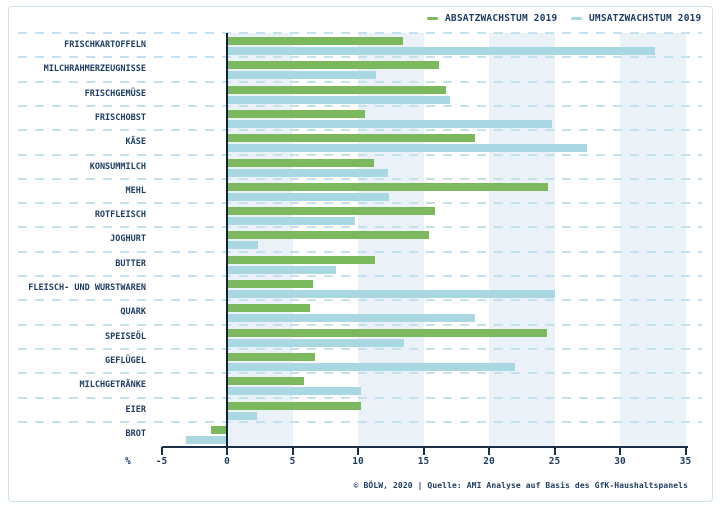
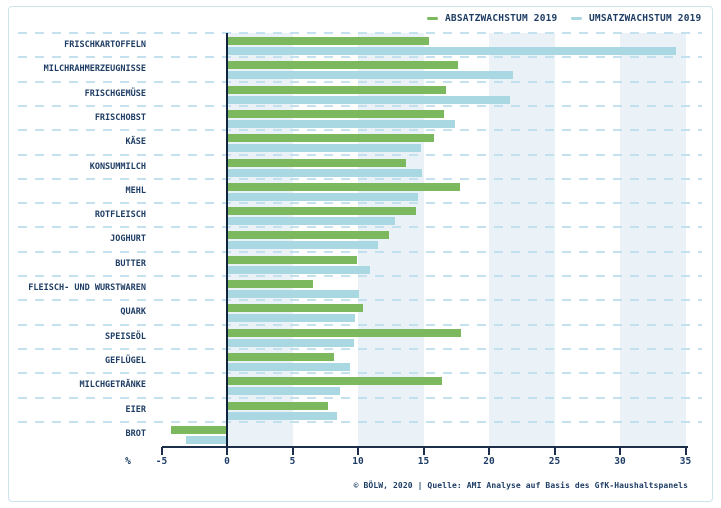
ABSATZWACHSTUM 2019/FRISCHKARTOFFELN: 13.4 -> 15.4
UMSATZWACHSTUM 2019/FRISCHKARTOFFELN: 32.7 -> 34.3
ABSATZWACHSTUM 2019/MILCHRAHMERZEUGNISSE: 16.2 -> 17.6
UMSATZWACHSTUM 2019/MILCHRAHMERZEUGNISSE: 11.4 -> 21.8
UMSATZWACHSTUM 2019/FRISCHGEMÜSE: 17.0 -> 21.6
ABSATZWACHSTUM 2019/FRISCHOBST: 10.5 -> 16.6
UMSATZWACHSTUM 2019/FRISCHOBST: 24.8 -> 17.4
ABSATZWACHSTUM 2019/KÄSE: 18.9 -> 15.8
UMSATZWACHSTUM 2019/KÄSE: 27.5 -> 14.8
ABSATZWACHSTUM 2019/KONSUMMILCH: 11.2 -> 13.7
UMSATZWACHSTUM 2019/KONSUMMILCH: 12.3 -> 14.9
ABSATZWACHSTUM 2019/MEHL: 24.5 -> 17.8
UMSATZWACHSTUM 2019/MEHL: 12.4 -> 14.6
ABSATZWACHSTUM 2019/ROTFLEISCH: 15.9 -> 14.4
UMSATZWACHSTUM 2019/ROTFLEISCH: 9.8 -> 12.8
ABSATZWACHSTUM 2019/JOGHURT: 15.4 -> 12.4
UMSATZWACHSTUM 2019/JOGHURT: 2.4 -> 11.5
ABSATZWACHSTUM 2019/BUTTER: 11.3 -> 9.9
UMSATZWACHSTUM 2019/BUTTER: 8.3 -> 10.9
UMSATZWACHSTUM 2019/FLEISCH- UND WURSTWAREN: 25.0 -> 10.1
ABSATZWACHSTUM 2019/QUARK: 6.3 -> 10.4
UMSATZWACHSTUM 2019/QUARK: 18.9 -> 9.8
ABSATZWACHSTUM 2019/SPEISEÖL: 24.4 -> 17.9
UMSATZWACHSTUM 2019/SPEISEÖL: 13.5 -> 9.7
ABSATZWACHSTUM 2019/GEFLÜGEL: 6.7 -> 8.2
UMSATZWACHSTUM 2019/GEFLÜGEL: 22.0 -> 9.4
ABSATZWACHSTUM 2019/MILCHGETRÄNKE: 5.9 -> 16.4
UMSATZWACHSTUM 2019/MILCHGETRÄNKE: 10.2 -> 8.6
ABSATZWACHSTUM 2019/EIER: 10.2 -> 7.7
UMSATZWACHSTUM 2019/EIER: 2.3 -> 8.4
ABSATZWACHSTUM 2019/BROT: -1.2 -> -4.3
